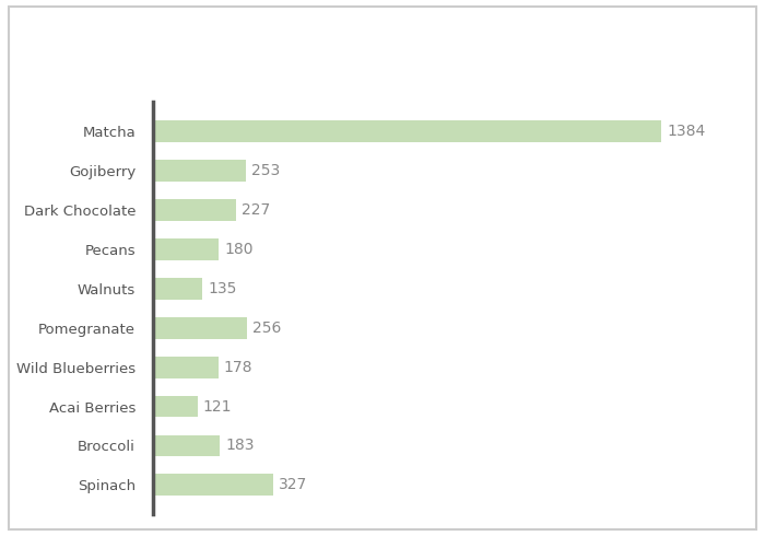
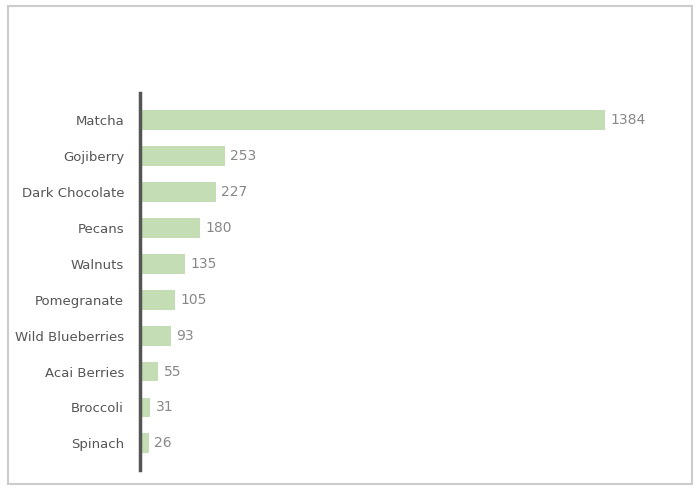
Pomegranate: 256 -> 105
Wild Blueberries: 178 -> 93
Acai Berries: 121 -> 55
Broccoli: 183 -> 31
Spinach: 327 -> 26
